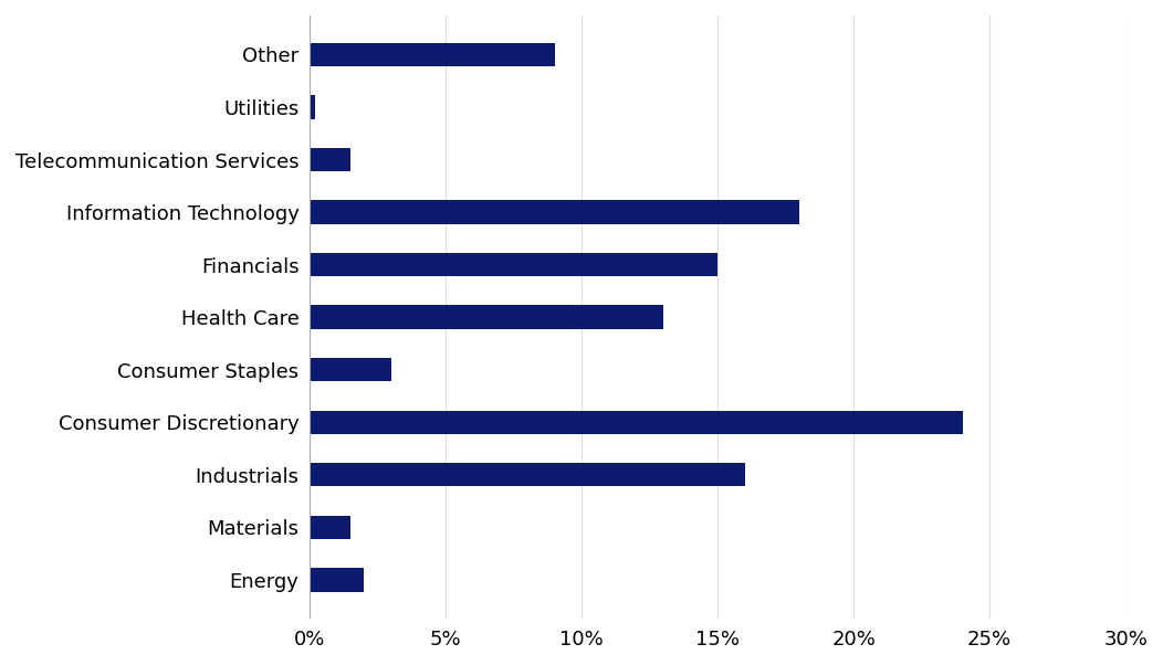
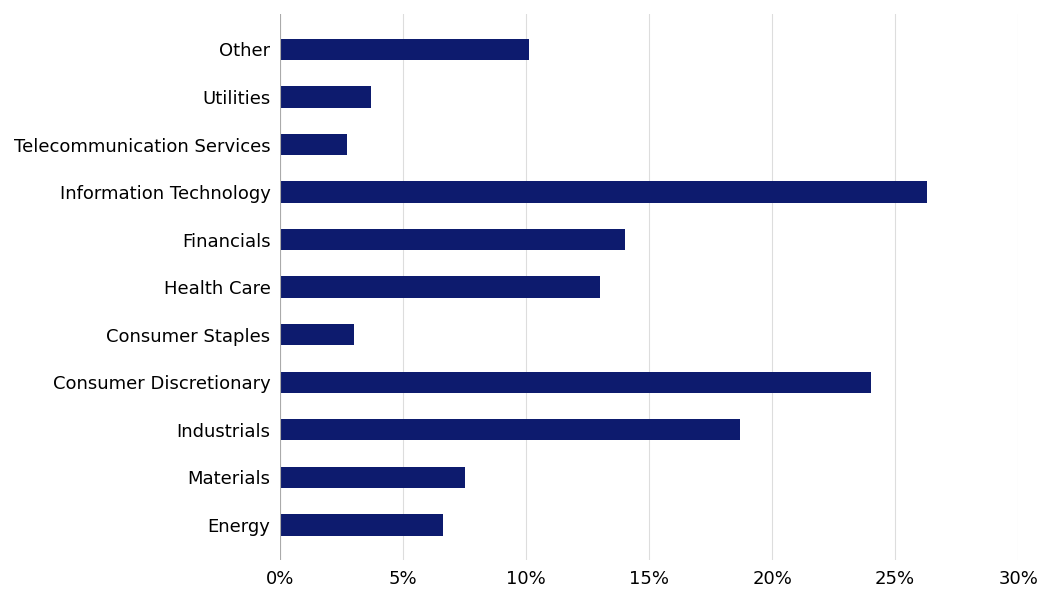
Other: 9.0% -> 10.1%
Utilities: 0.2% -> 3.7%
Telecommunication Services: 1.5% -> 2.7%
Information Technology: 18.0% -> 26.3%
Financials: 15.0% -> 14.0%
Industrials: 16.0% -> 18.7%
Materials: 1.5% -> 7.5%
Energy: 2.0% -> 6.6%
